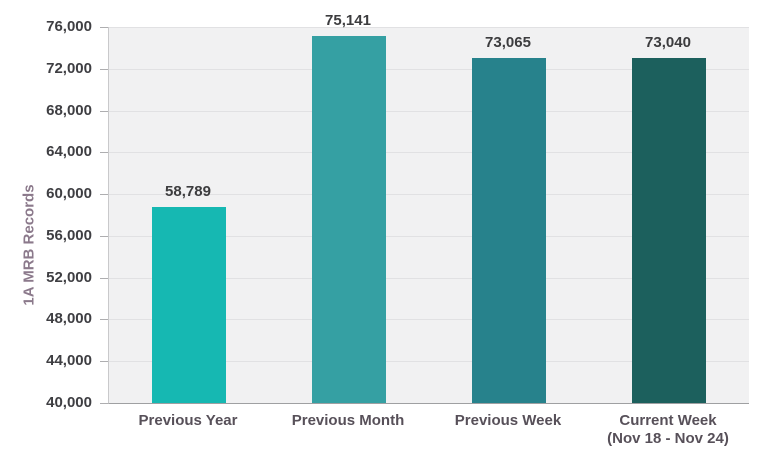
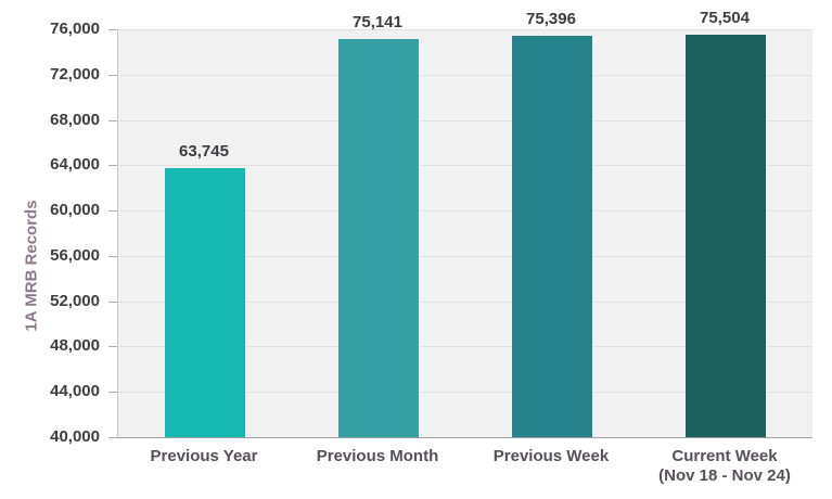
Previous Year: 58,789 -> 63,745
Previous Week: 73,065 -> 75,396
Current Week (Nov 18 - Nov 24): 73,040 -> 75,504
